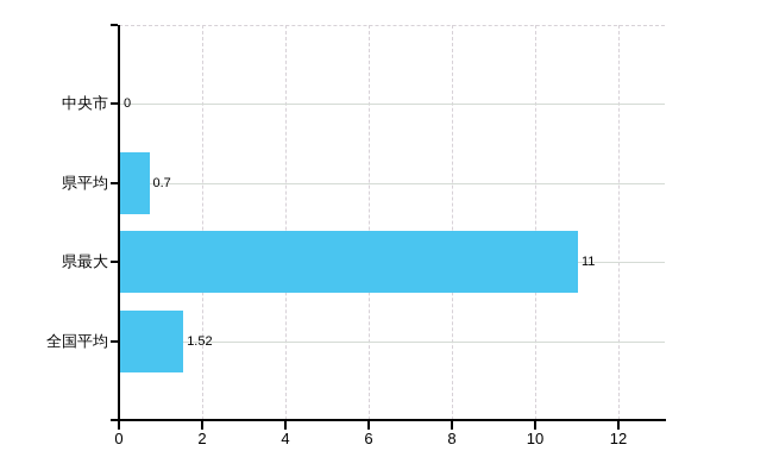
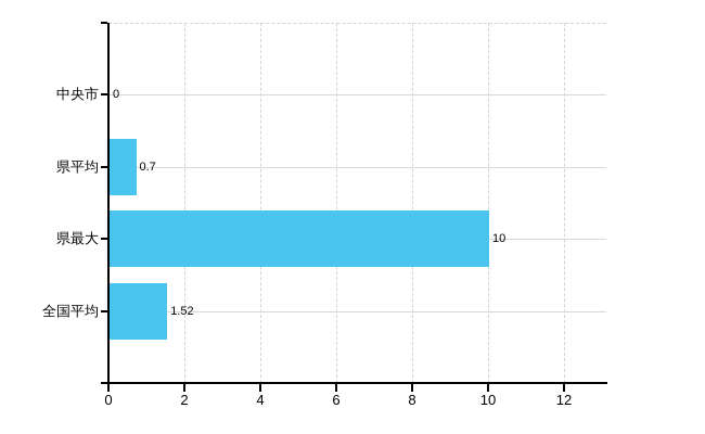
県最大: 11 -> 10
